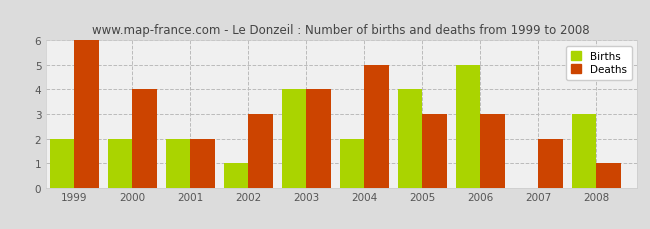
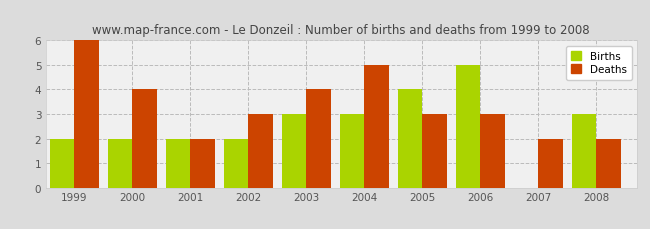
Births/2002: 1 -> 2
Births/2003: 4 -> 3
Births/2004: 2 -> 3
Deaths/2008: 1 -> 2
